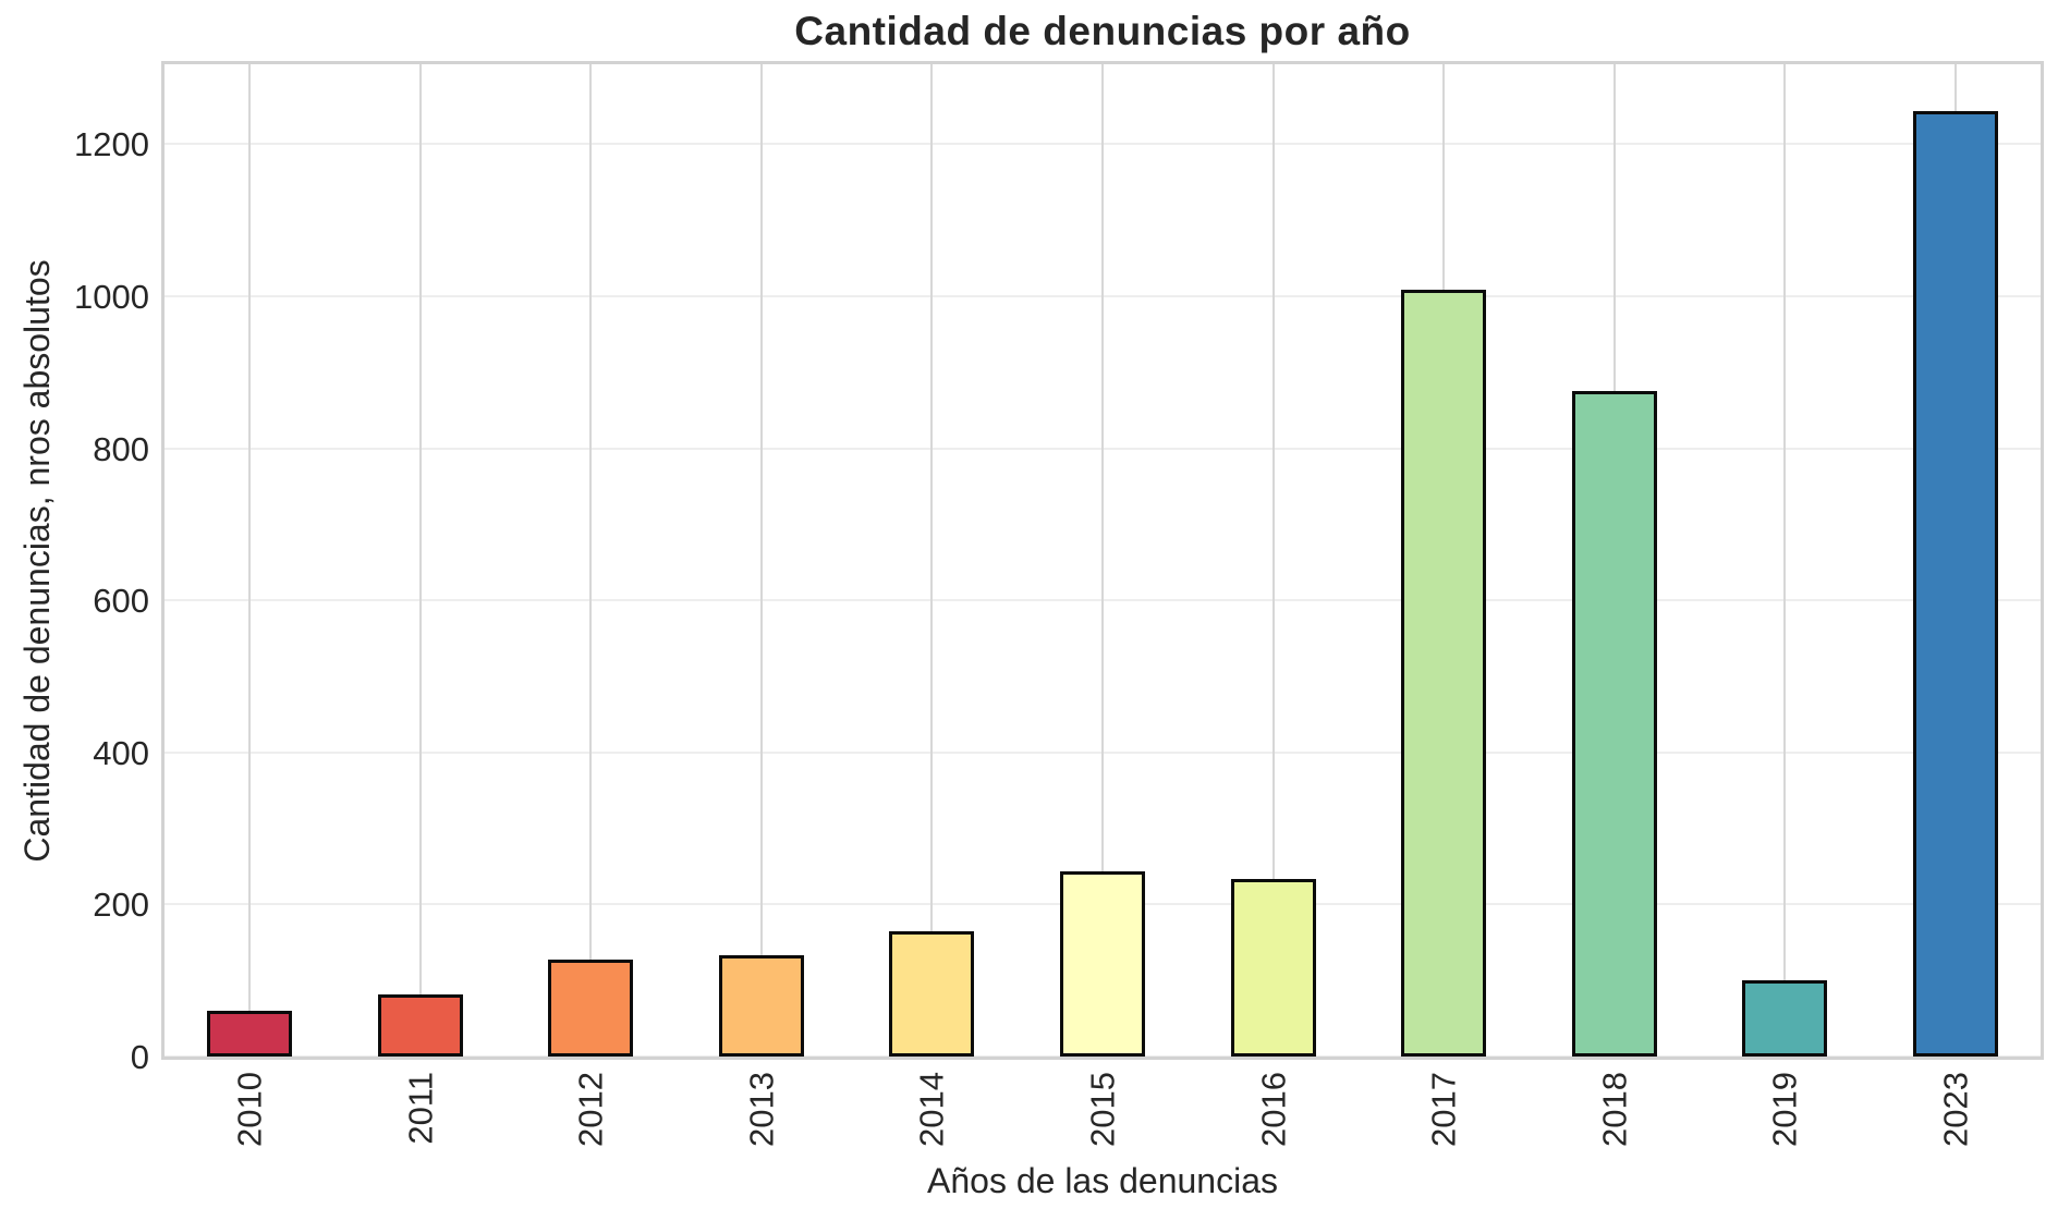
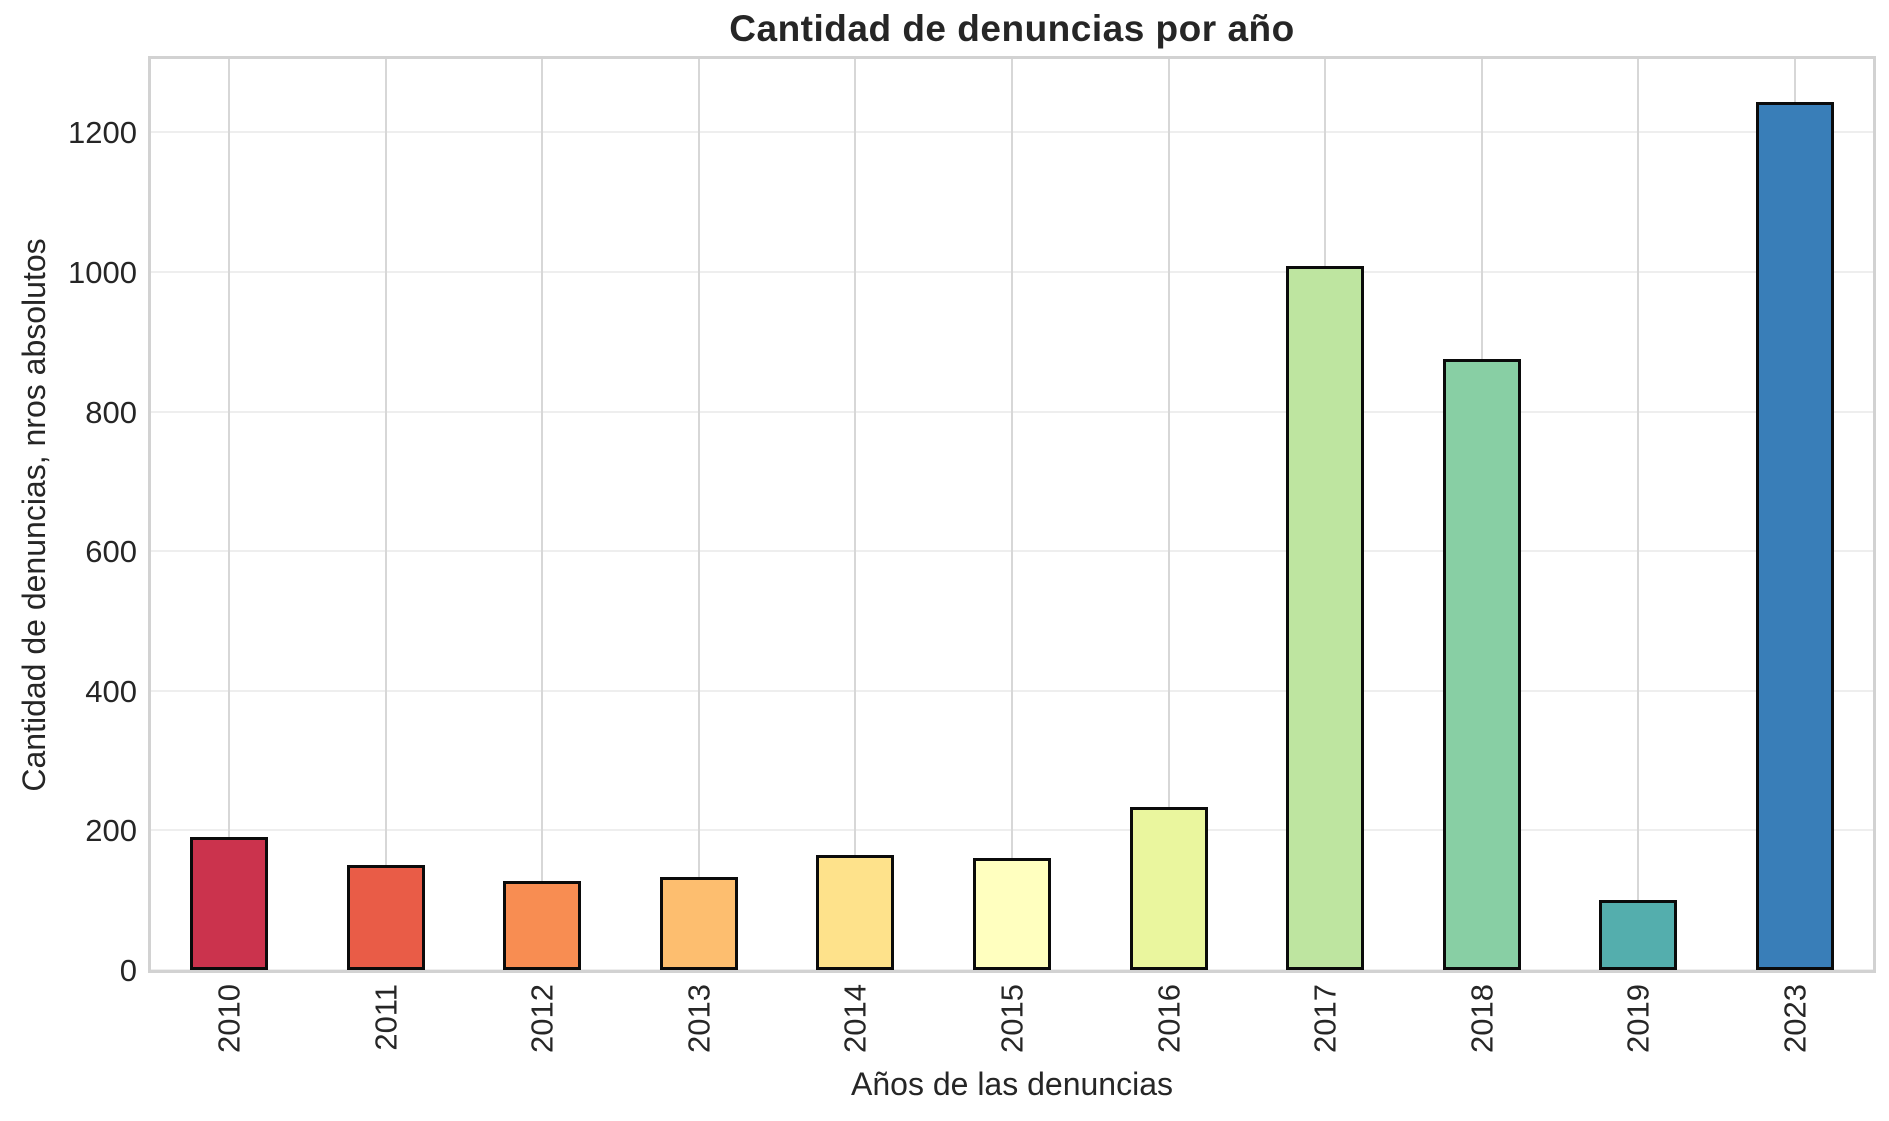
2010: 60 -> 190
2011: 80 -> 150
2015: 240 -> 160
